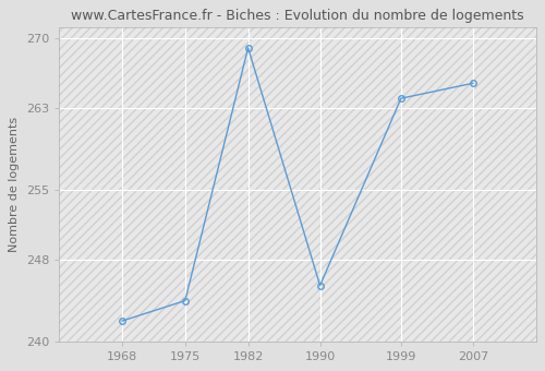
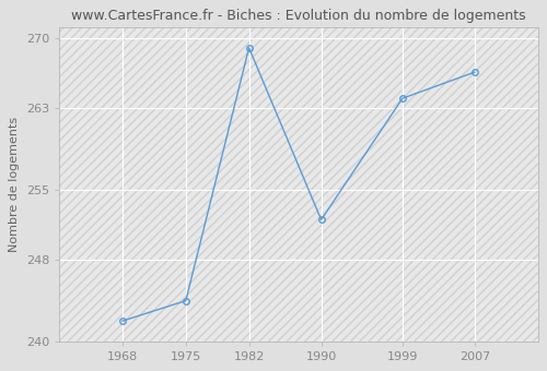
1990: 245.5 -> 252.0
2007: 265.5 -> 266.6
